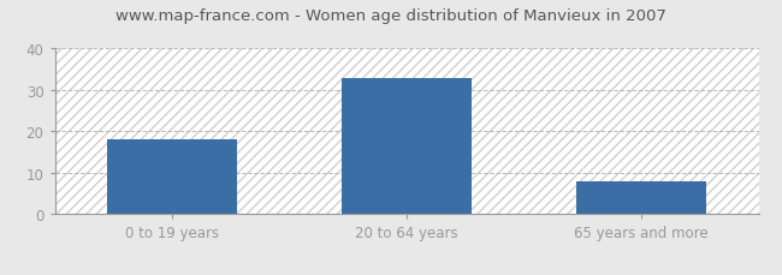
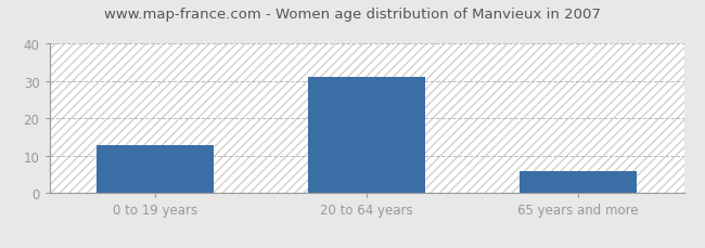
0 to 19 years: 18 -> 13
20 to 64 years: 33 -> 31
65 years and more: 8 -> 6
